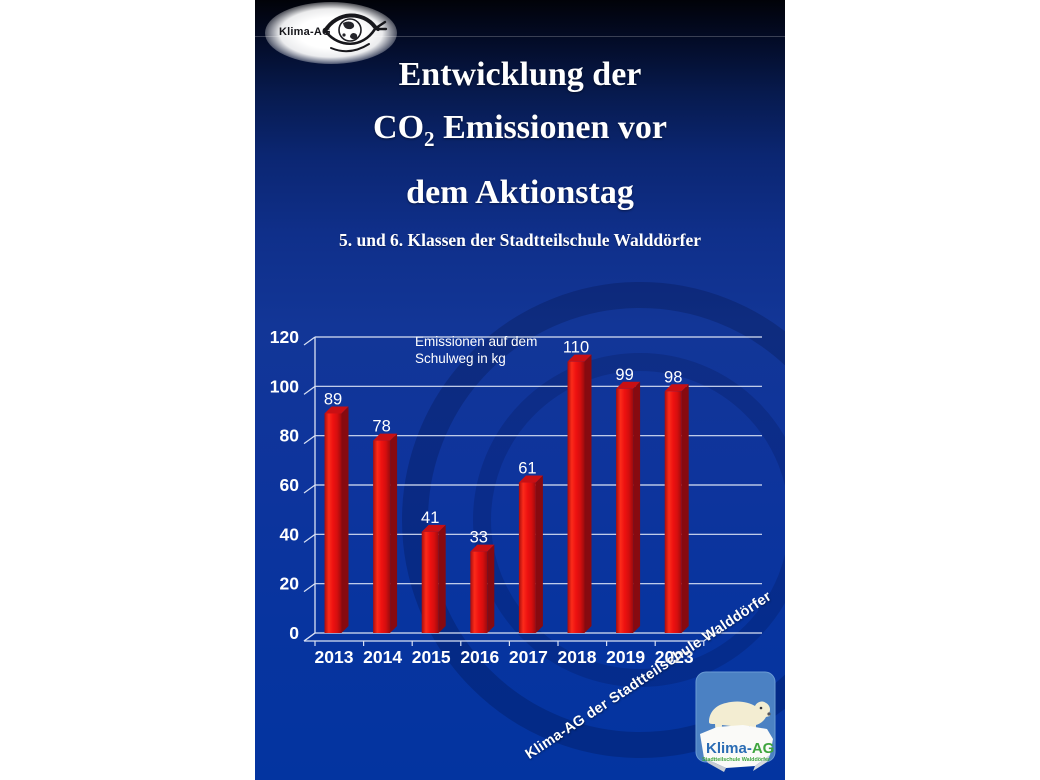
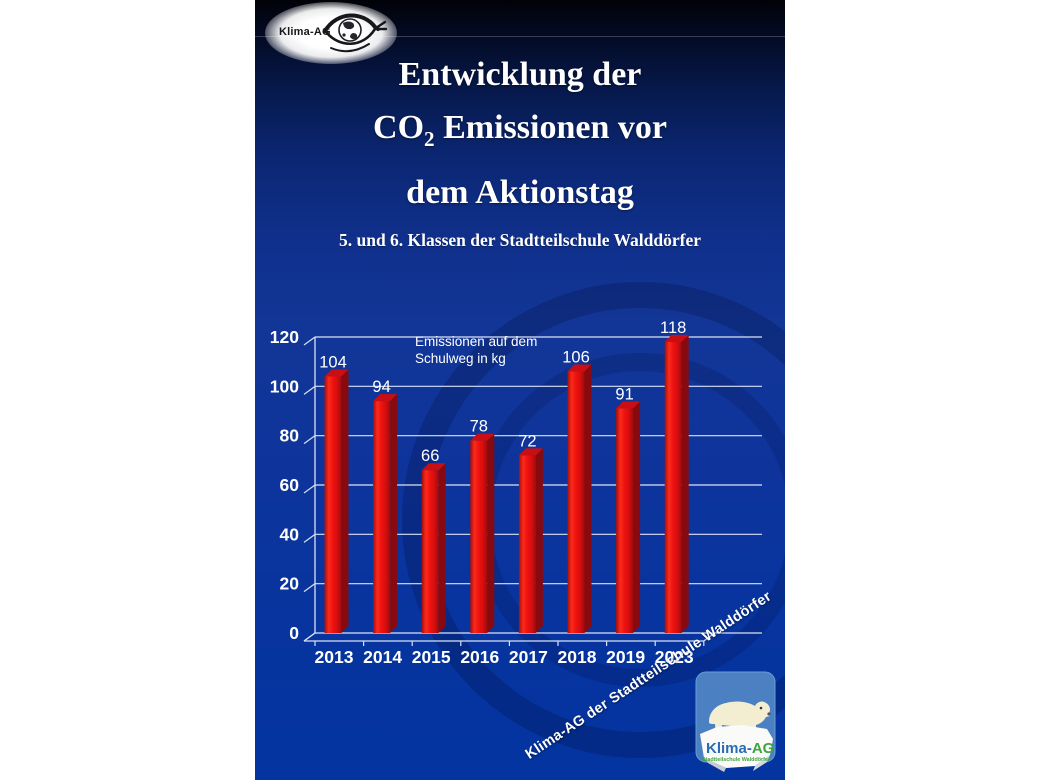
2013: 89 -> 104
2014: 78 -> 94
2015: 41 -> 66
2016: 33 -> 78
2017: 61 -> 72
2018: 110 -> 106
2019: 99 -> 91
2023: 98 -> 118
